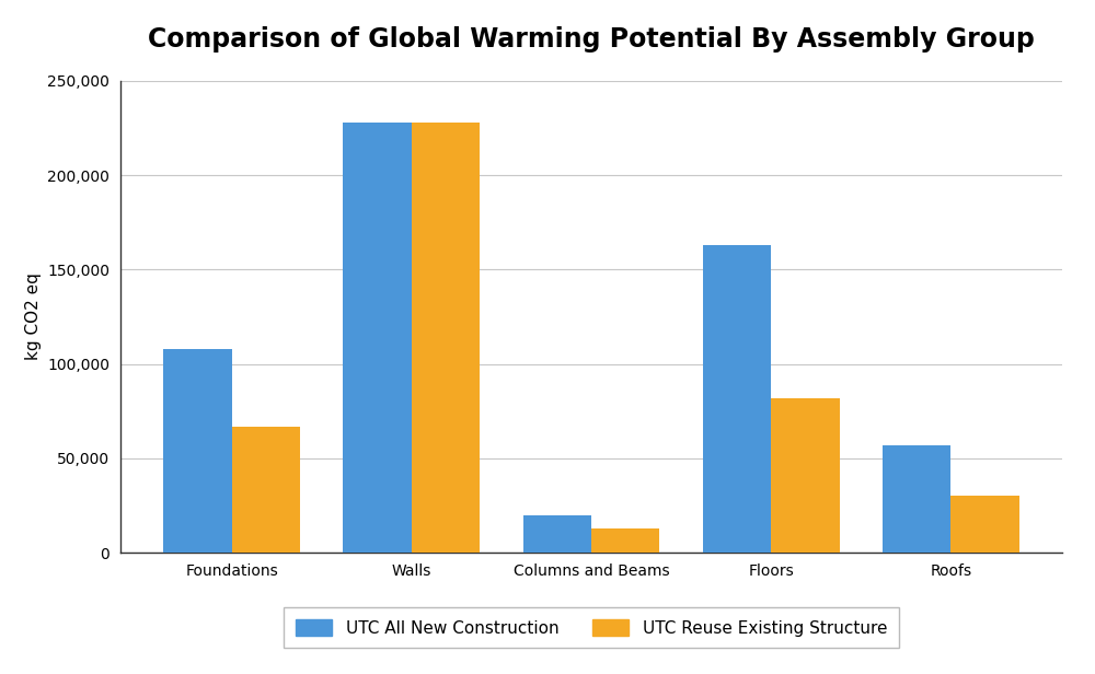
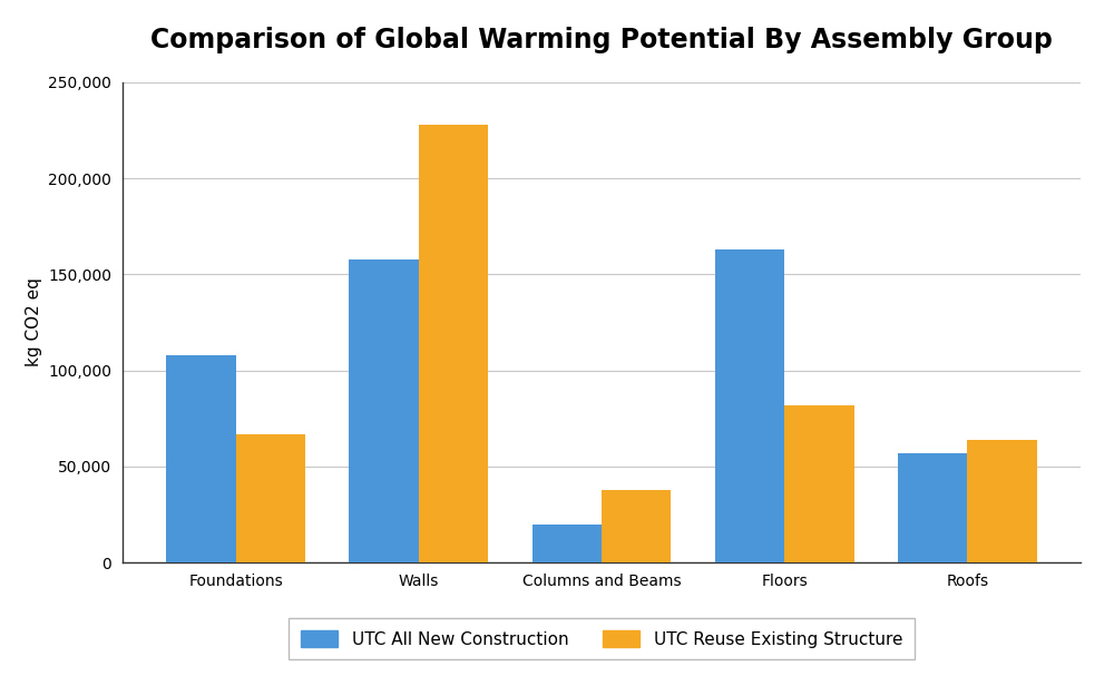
UTC All New Construction/Walls: 228,000 -> 158,000
UTC Reuse Existing Structure/Columns and Beams: 13,000 -> 38,000
UTC Reuse Existing Structure/Roofs: 30,000 -> 64,000
